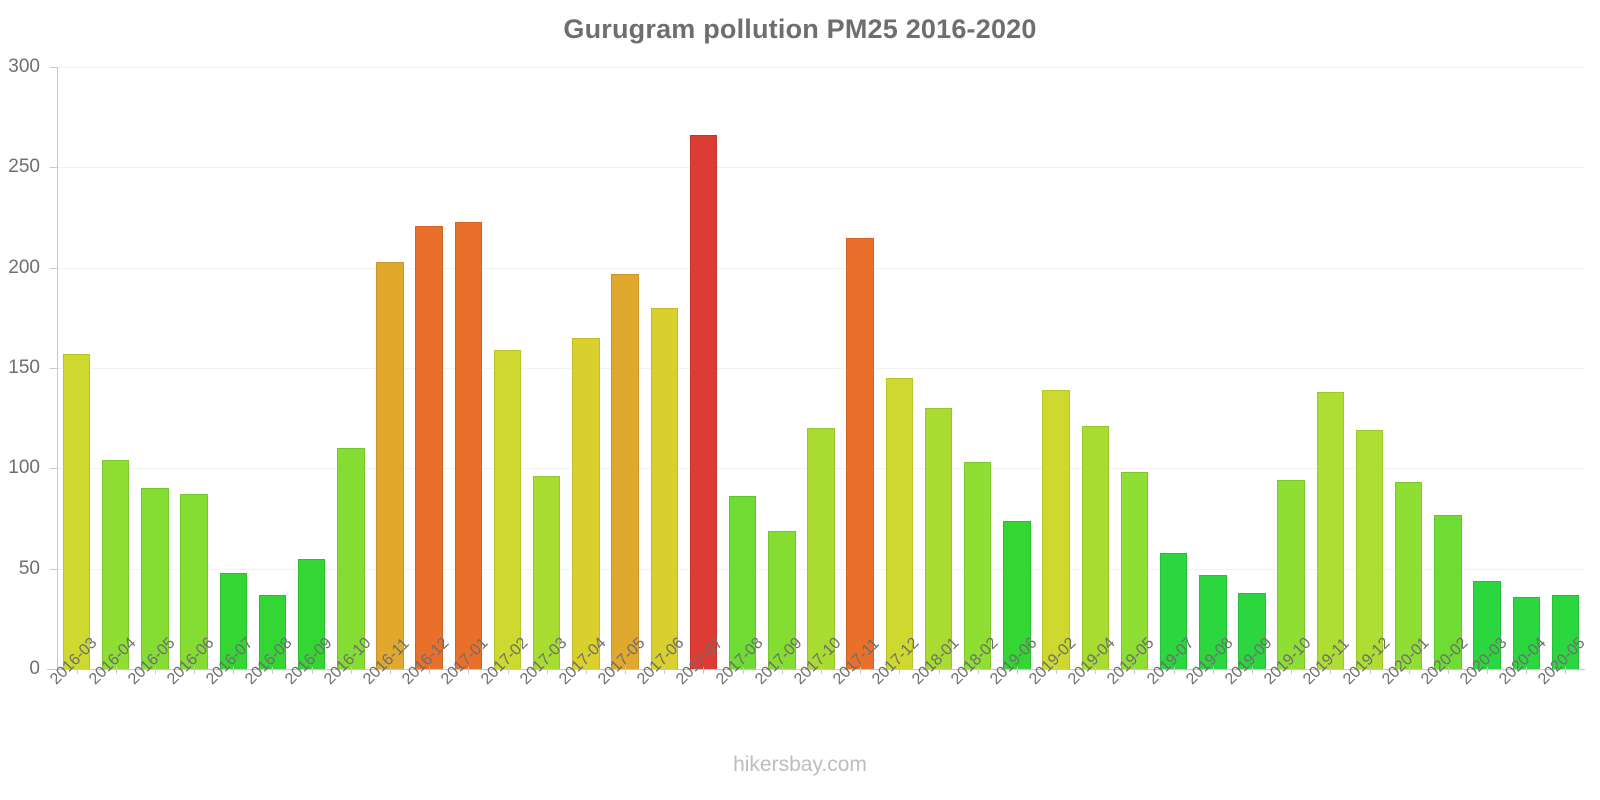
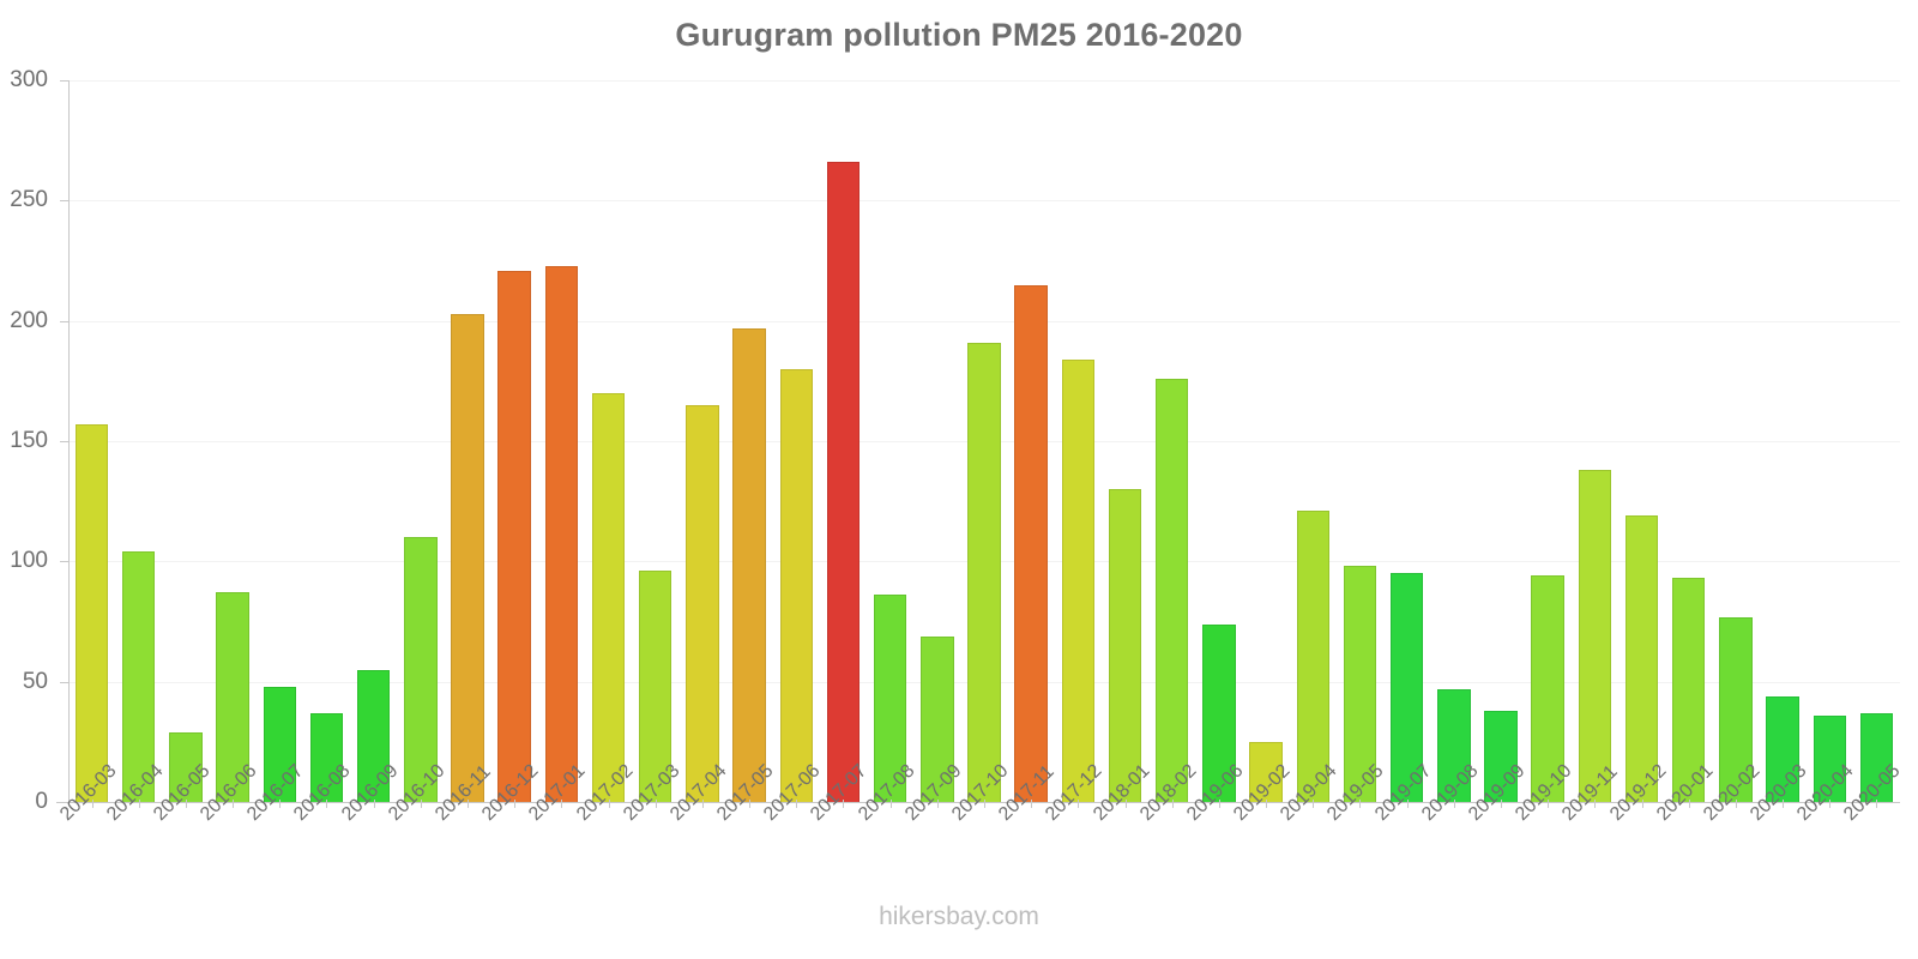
2016-05: 90 -> 29
2017-02: 159 -> 170
2017-10: 120 -> 191
2017-12: 145 -> 184
2018-02: 103 -> 176
2019-02: 139 -> 25
2019-07: 58 -> 95
